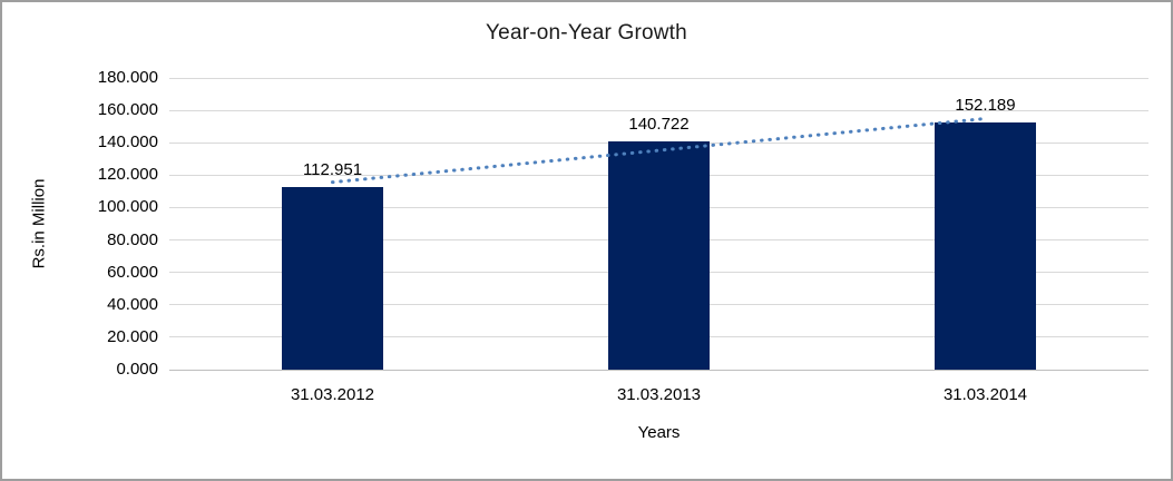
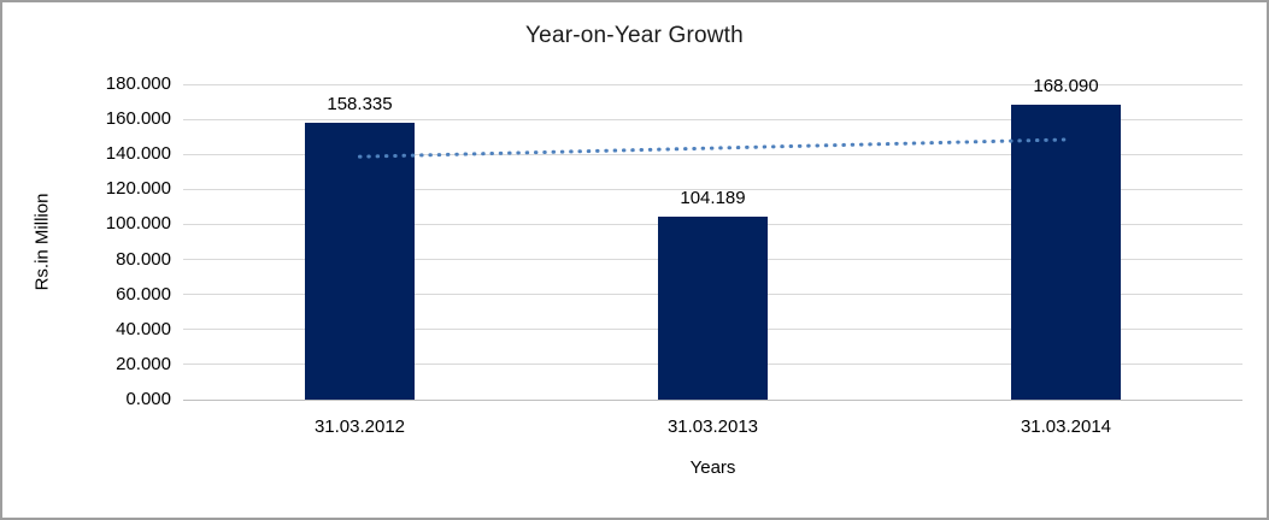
31.03.2012: 112.951 -> 158.335
31.03.2013: 140.722 -> 104.189
31.03.2014: 152.189 -> 168.090
